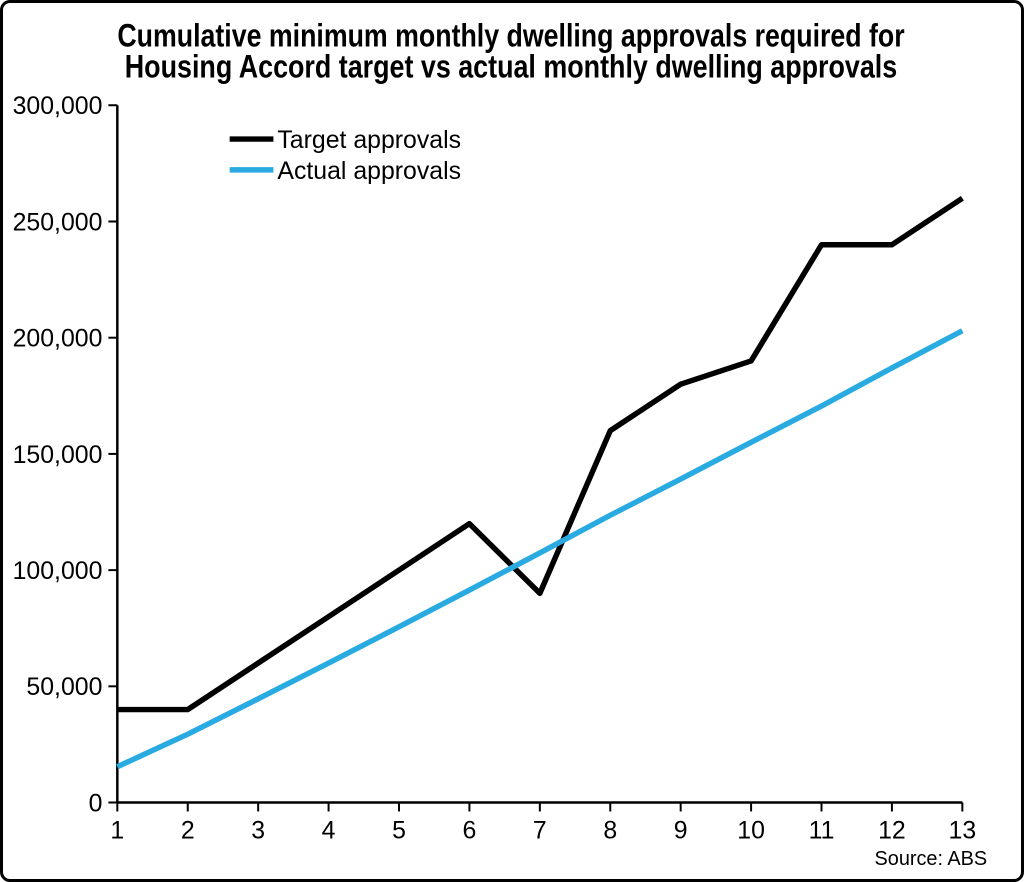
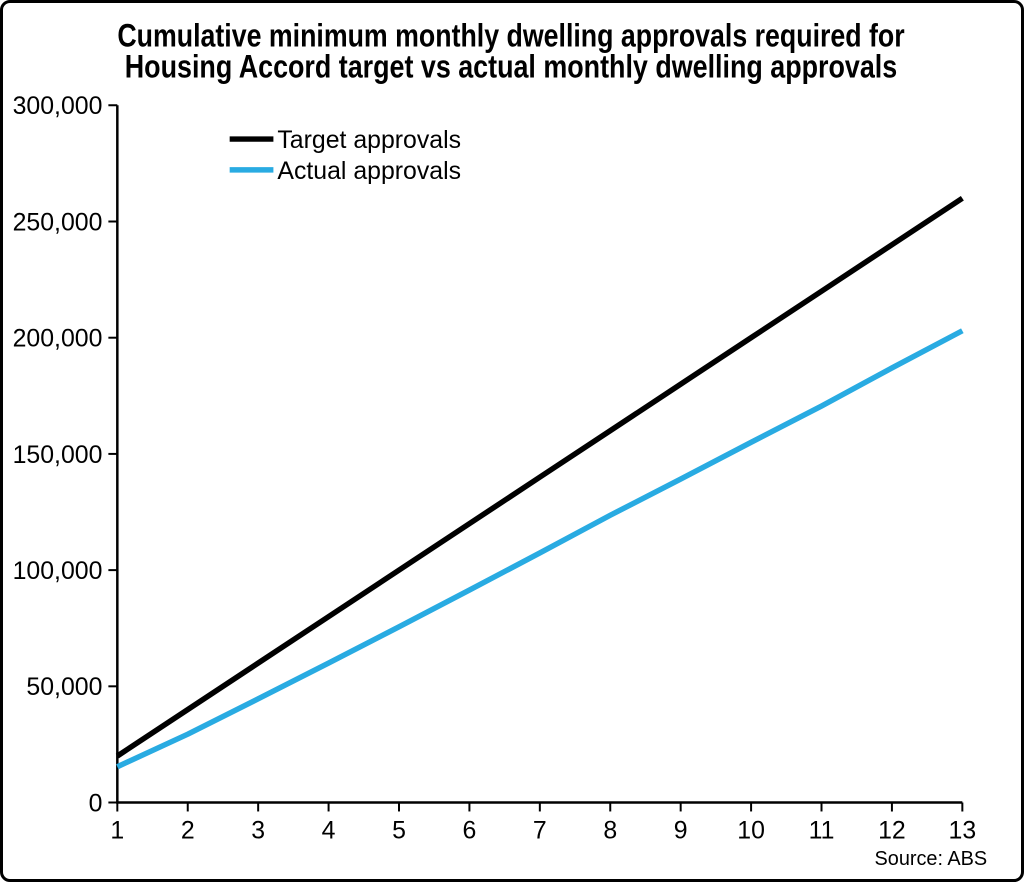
Target approvals/1: 40000 -> 20000
Target approvals/7: 90000 -> 140000
Target approvals/10: 190000 -> 200000
Target approvals/11: 240000 -> 220000
